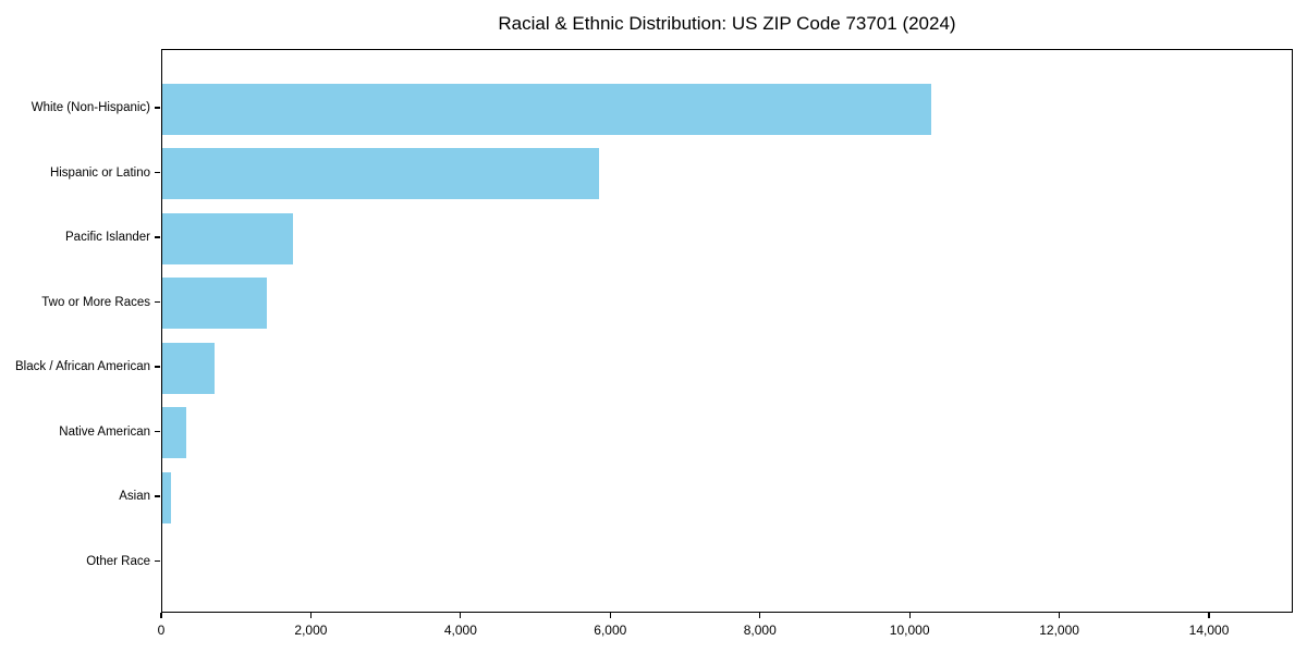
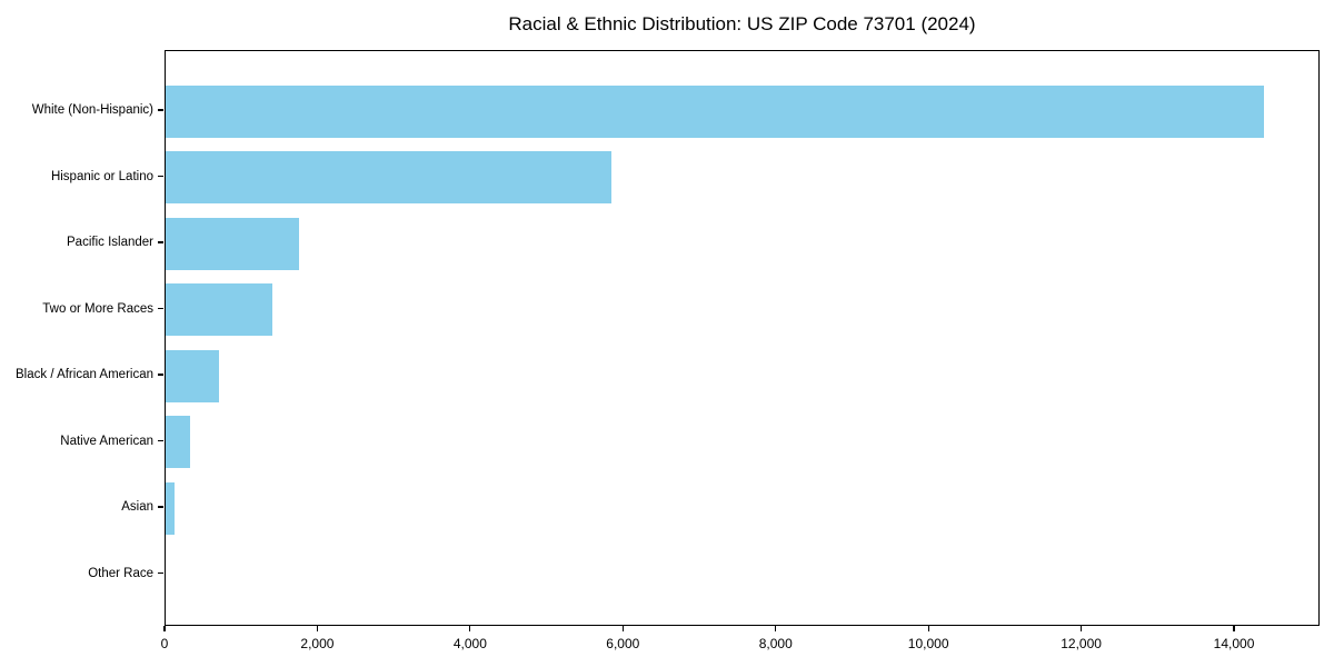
White (Non-Hispanic): 10300 -> 14400
